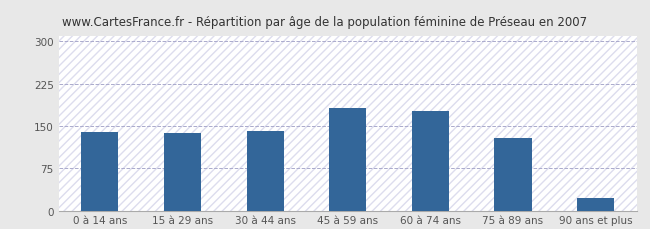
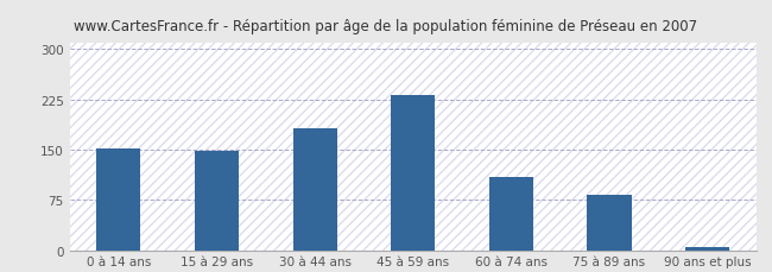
0 à 14 ans: 140 -> 152
15 à 29 ans: 138 -> 149
30 à 44 ans: 142 -> 182
45 à 59 ans: 182 -> 232
60 à 74 ans: 176 -> 110
75 à 89 ans: 128 -> 82
90 ans et plus: 22 -> 5
